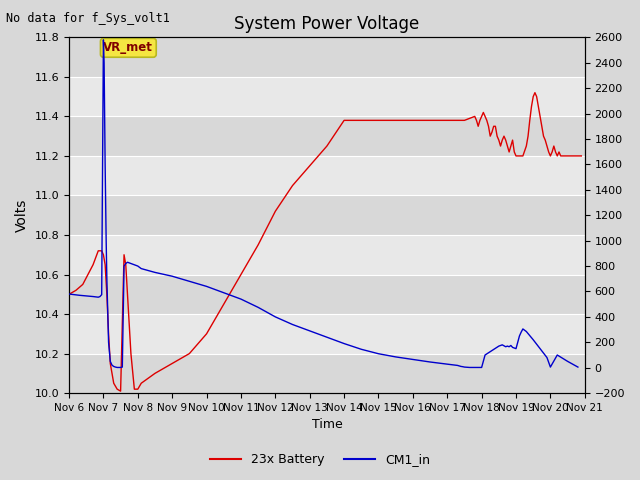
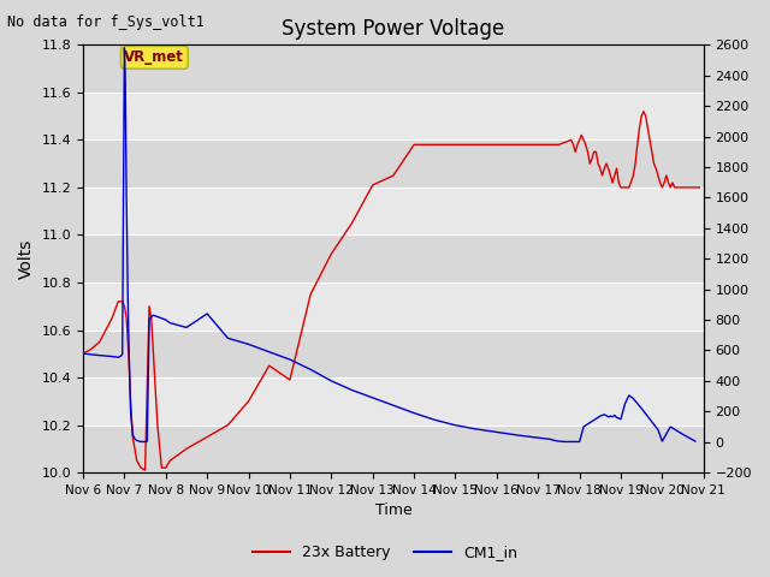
CM1_in/Nov 9: 720 -> 840
23x Battery/Nov 11: 10.60 -> 10.39
23x Battery/Nov 13: 11.15 -> 11.21
